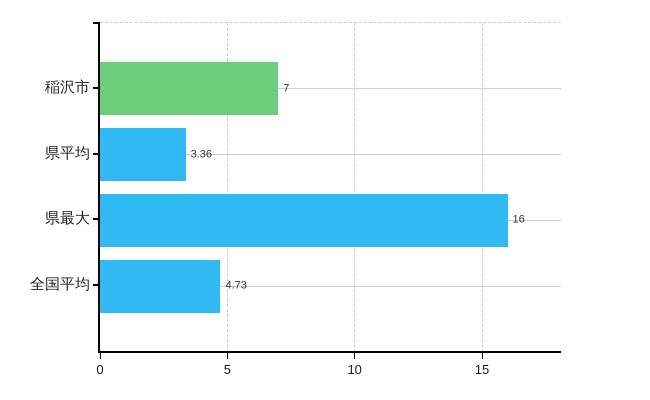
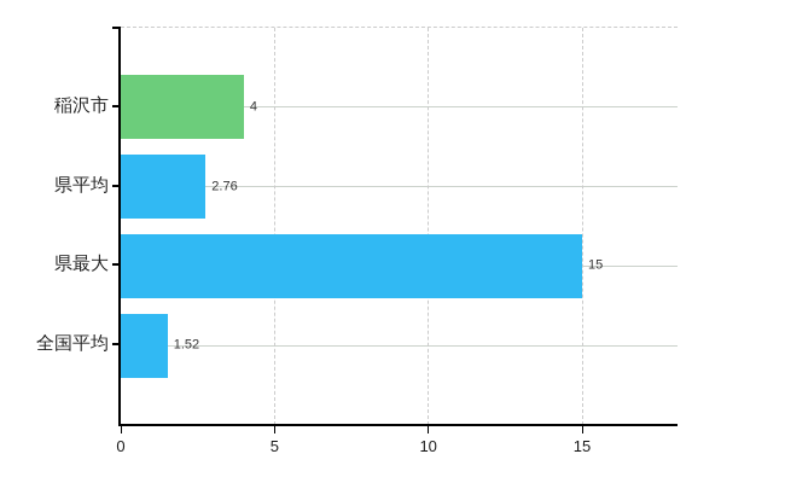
稲沢市: 7 -> 4
県平均: 3.36 -> 2.76
県最大: 16 -> 15
全国平均: 4.73 -> 1.52
